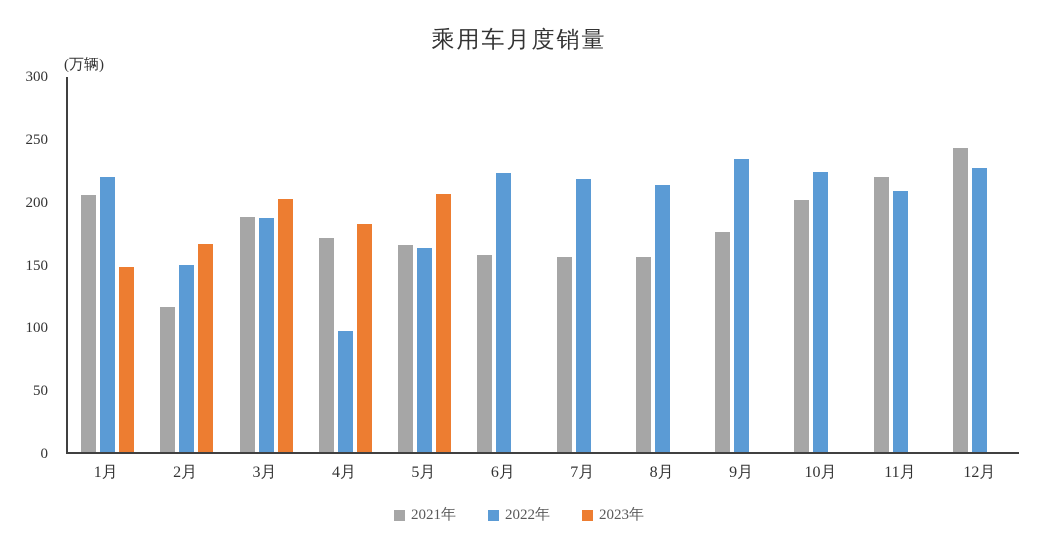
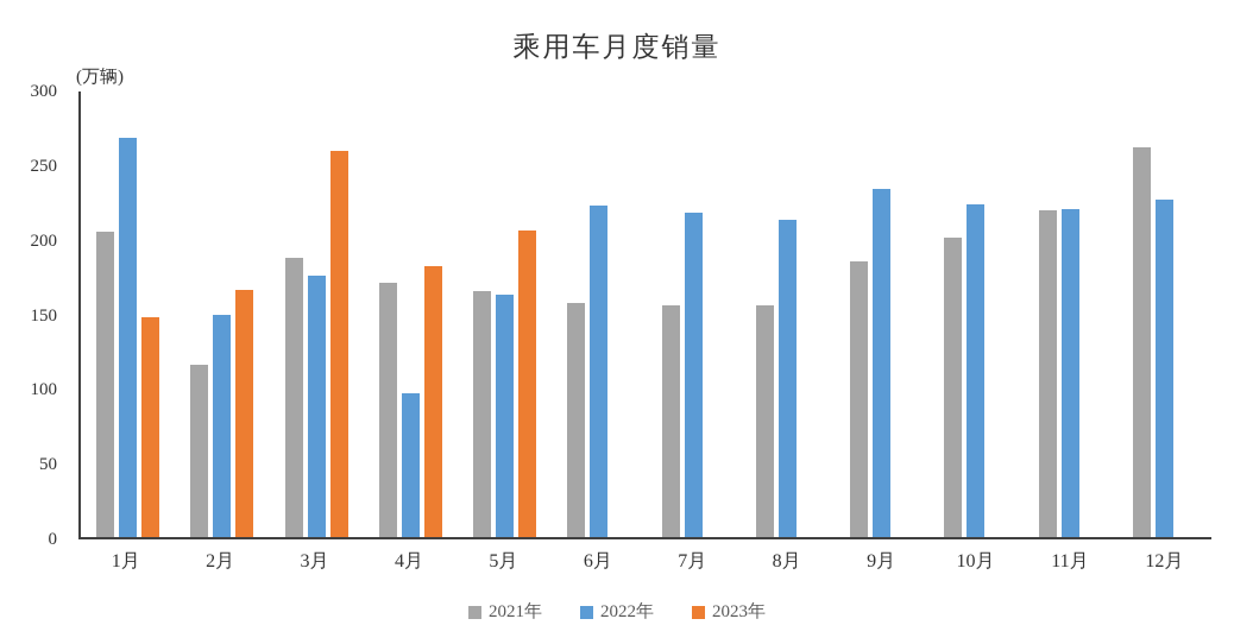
2022年/1月: 219 -> 267
2022年/3月: 186 -> 175
2023年/3月: 202 -> 259
2021年/9月: 175 -> 185
2022年/11月: 208 -> 220
2021年/12月: 242 -> 261
